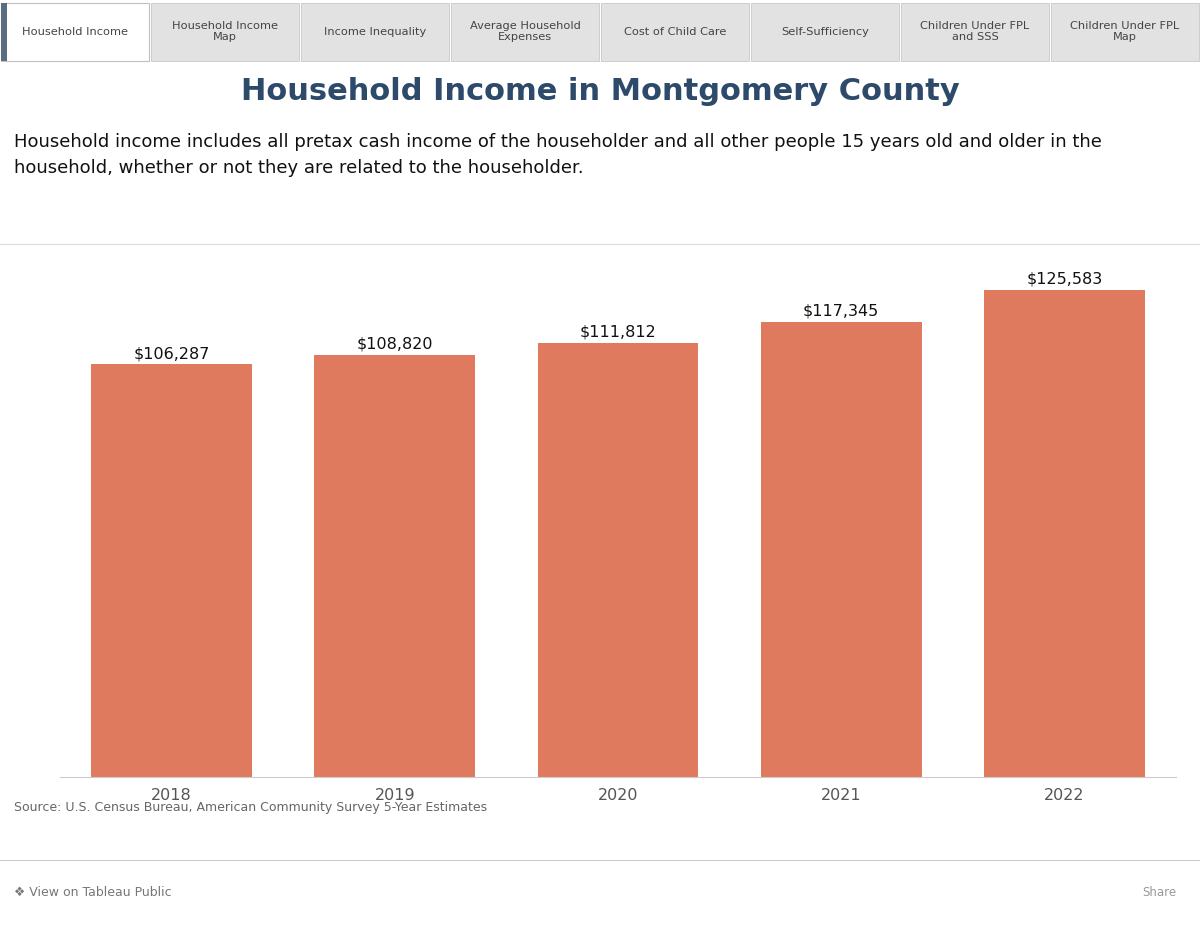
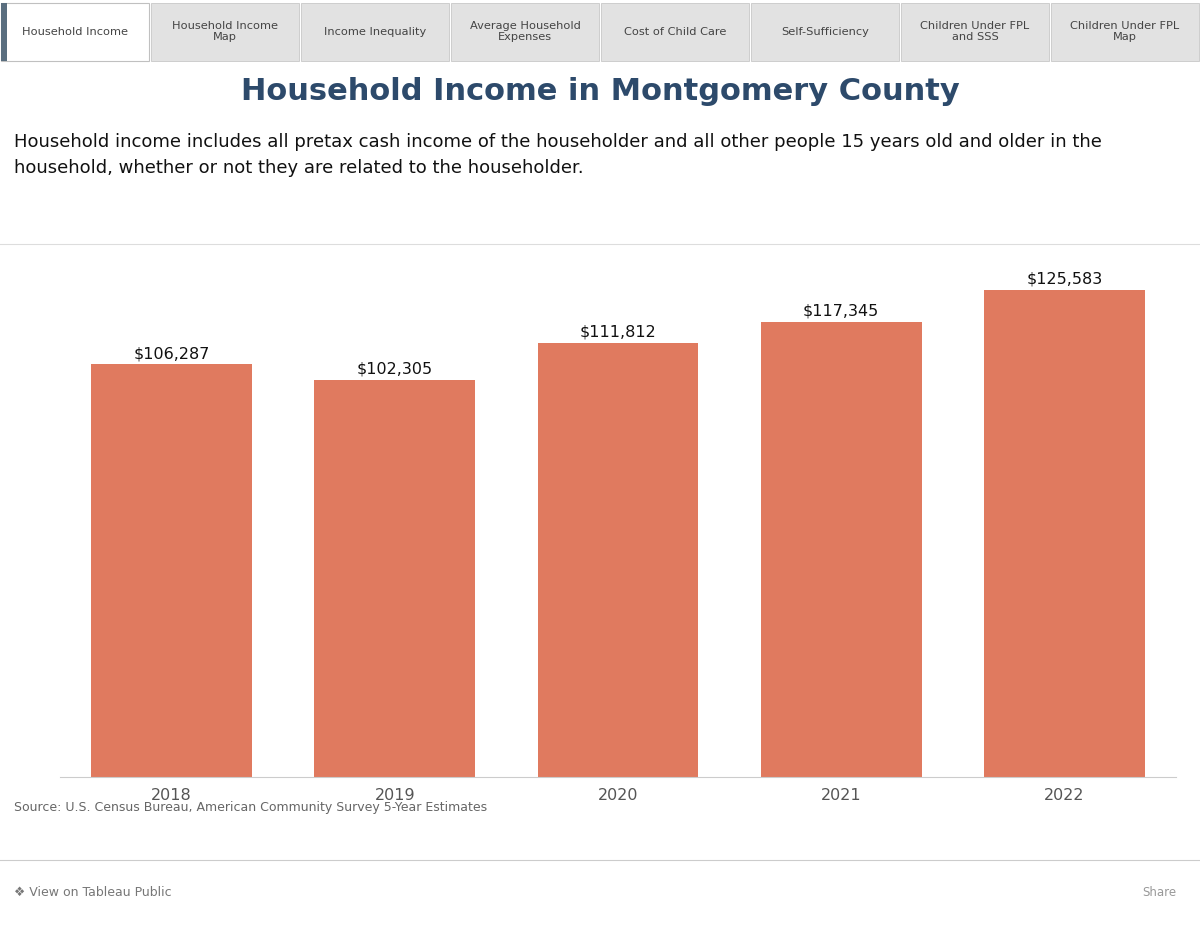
2019: $108,820 -> $102,305
